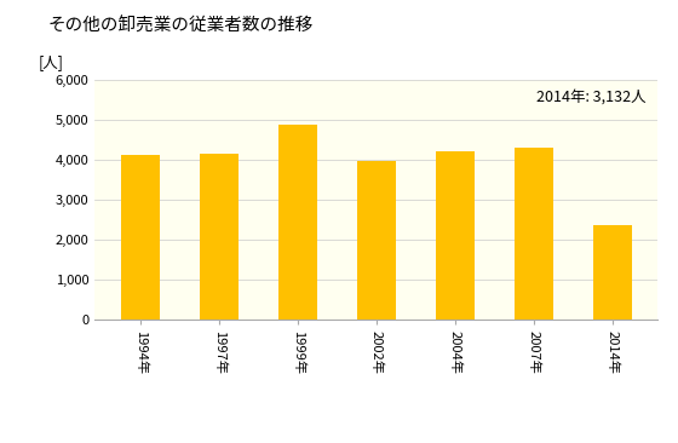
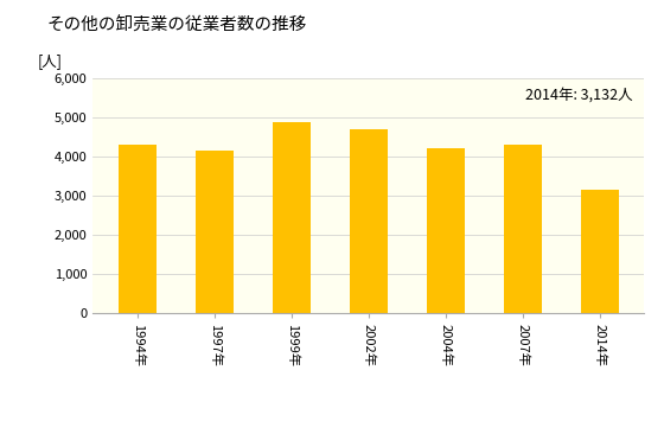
1994年: 4,100 -> 4,300
2002年: 3,950 -> 4,680
2014年: 2,350 -> 3,130
